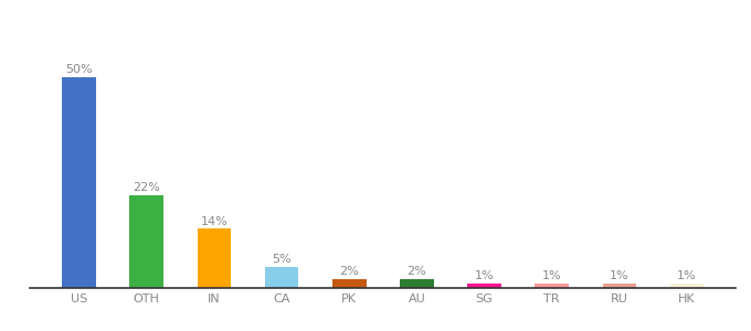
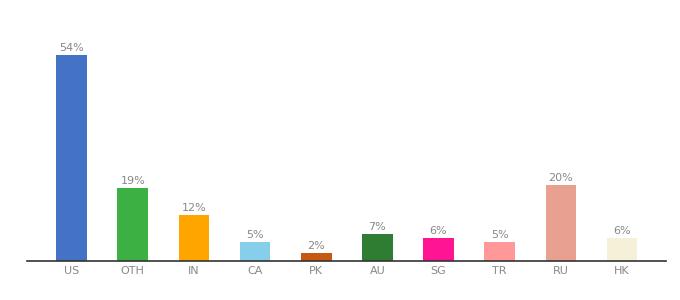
US: 50% -> 54%
OTH: 22% -> 19%
IN: 14% -> 12%
AU: 2% -> 7%
SG: 1% -> 6%
TR: 1% -> 5%
RU: 1% -> 20%
HK: 1% -> 6%
